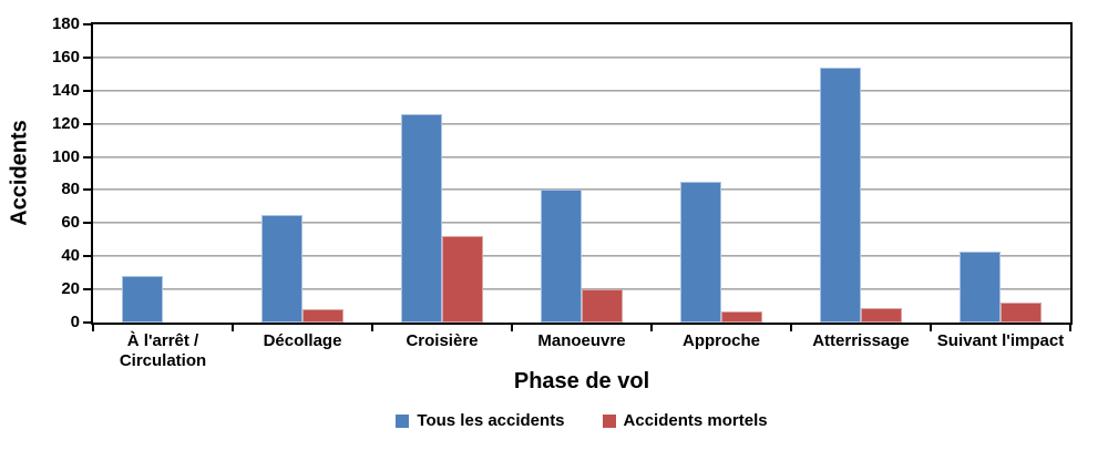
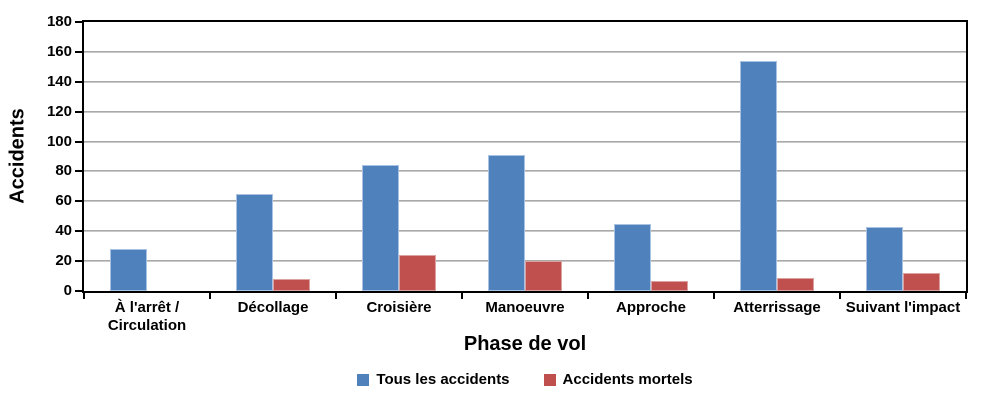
Tous les accidents/Croisière: 126 -> 84
Accidents mortels/Croisière: 52 -> 24
Tous les accidents/Manoeuvre: 80 -> 91
Tous les accidents/Approche: 85 -> 45
